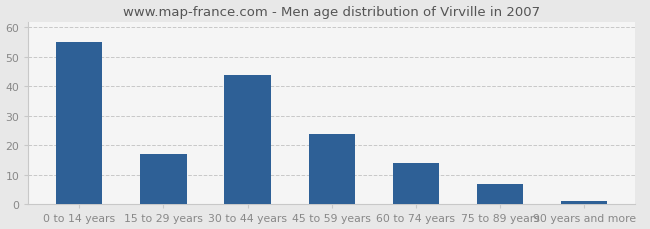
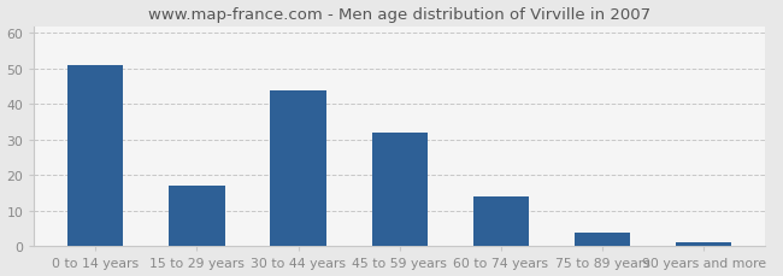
0 to 14 years: 55 -> 51
45 to 59 years: 24 -> 32
75 to 89 years: 7 -> 4
